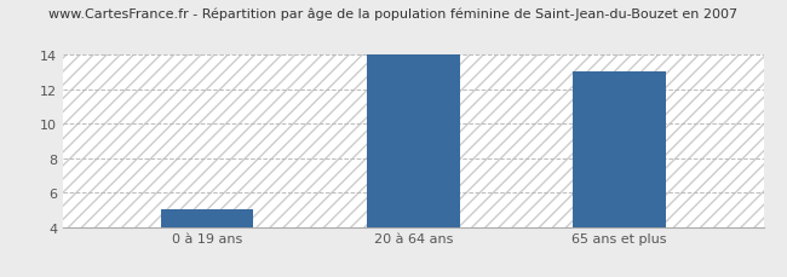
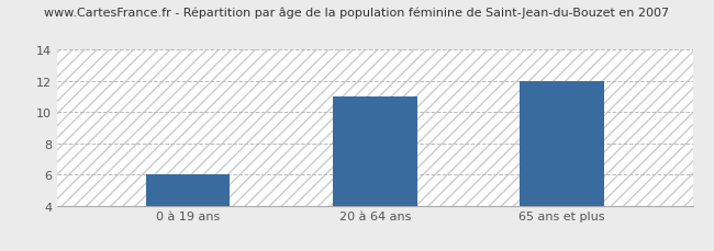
0 à 19 ans: 5 -> 6
20 à 64 ans: 14 -> 11
65 ans et plus: 13 -> 12
